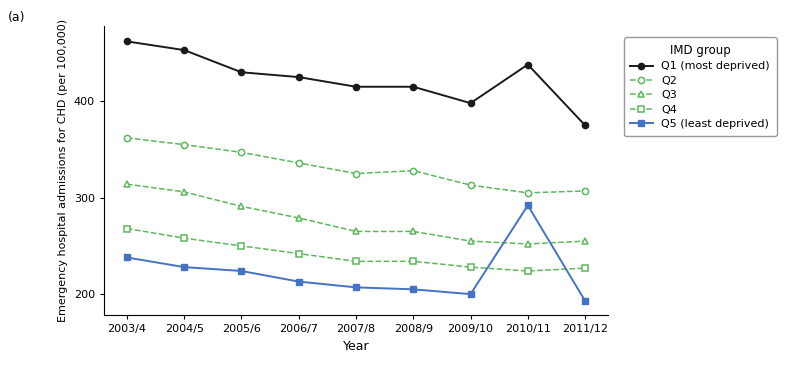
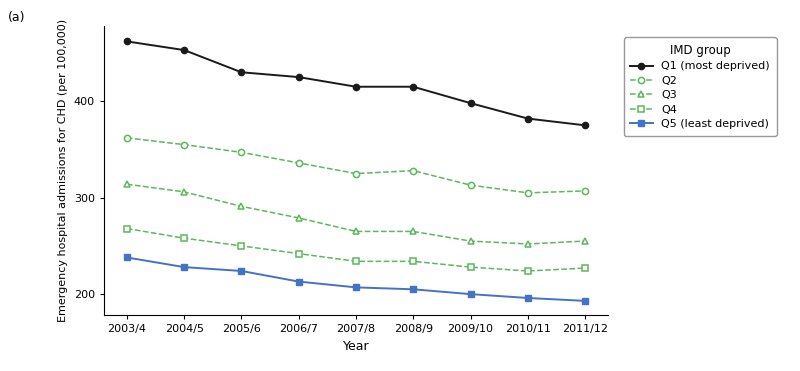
Q1 (most deprived)/2010/11: 438 -> 382
Q5 (least deprived)/2010/11: 292 -> 196
